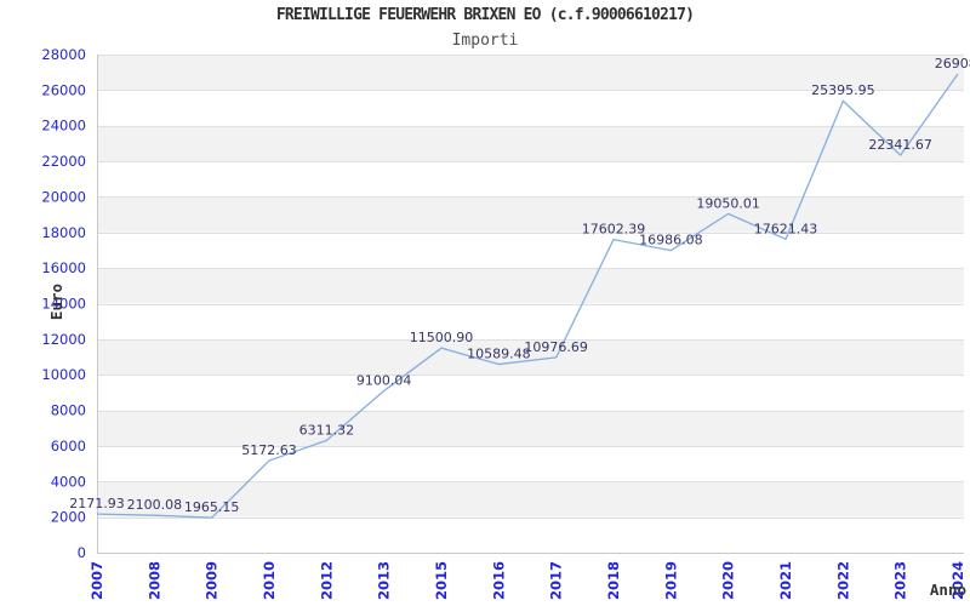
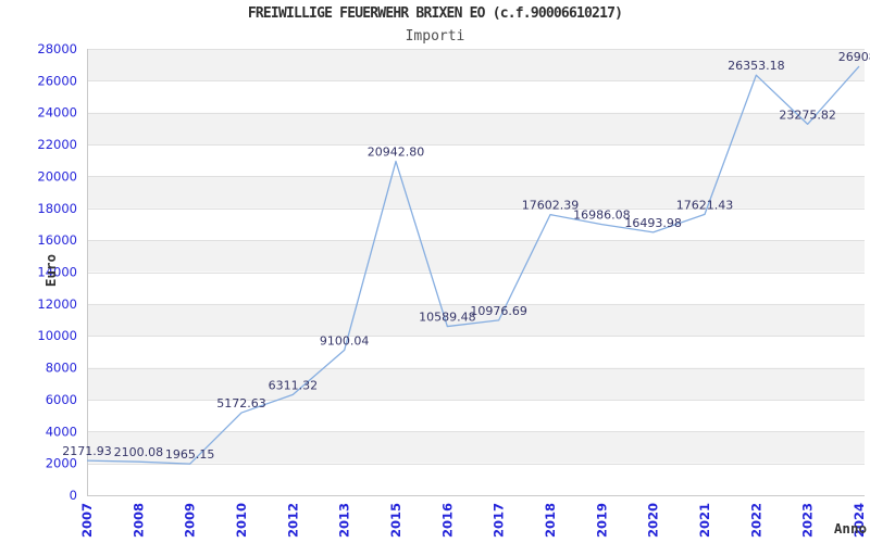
2015: 11500.90 -> 20942.80
2020: 19050.01 -> 16493.98
2022: 25395.95 -> 26353.18
2023: 22341.67 -> 23275.82
